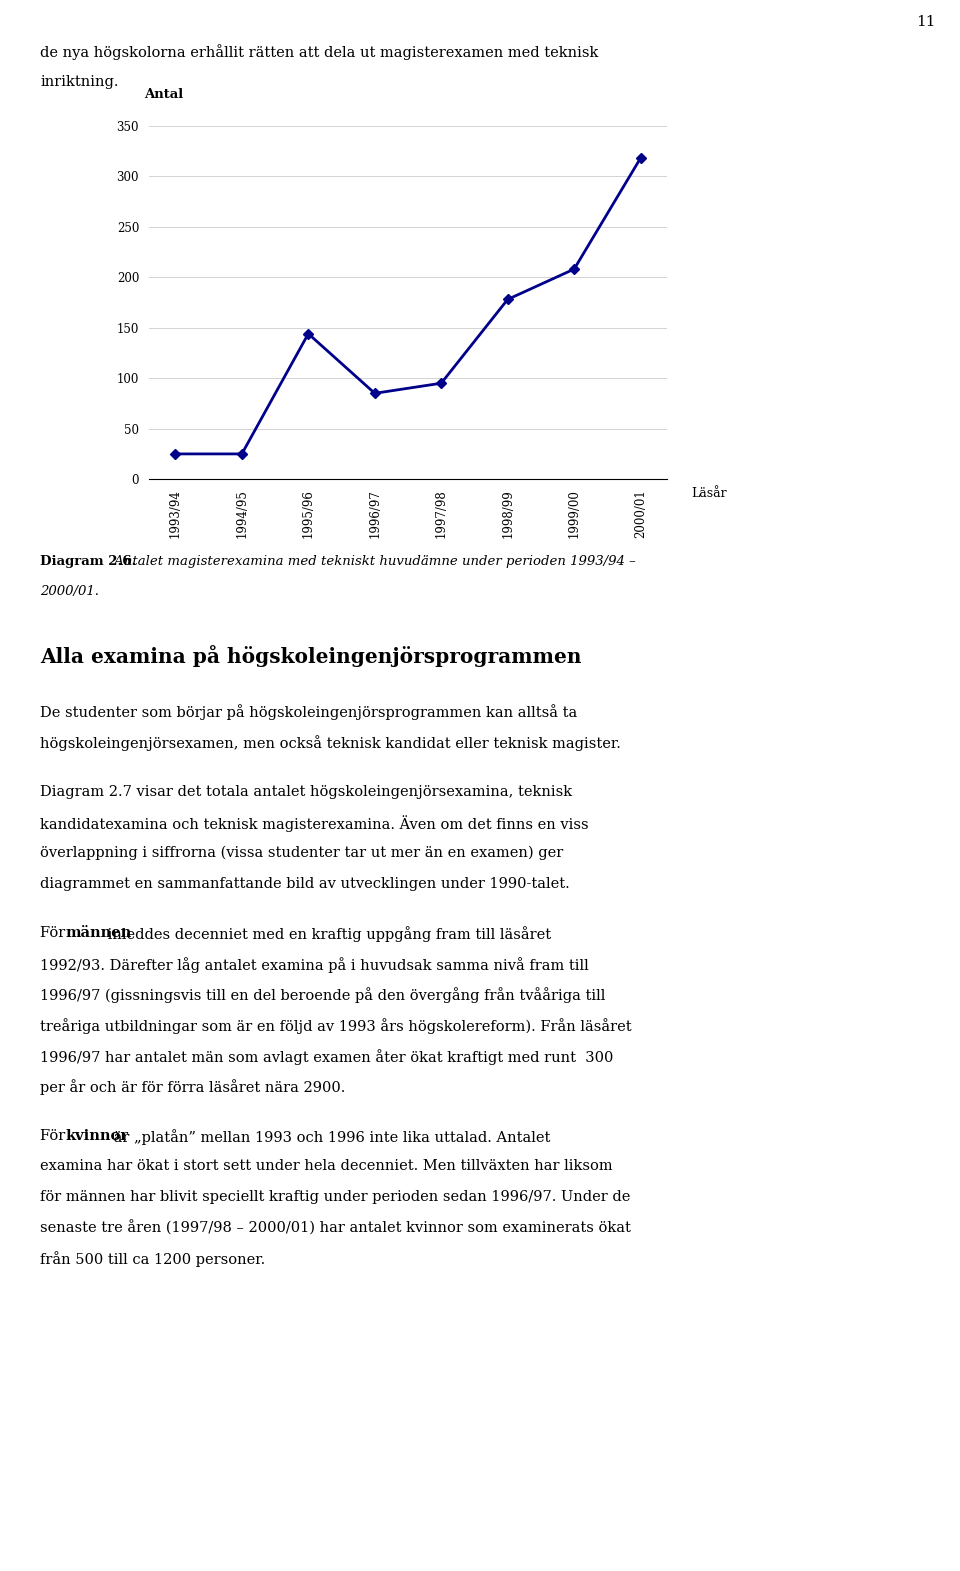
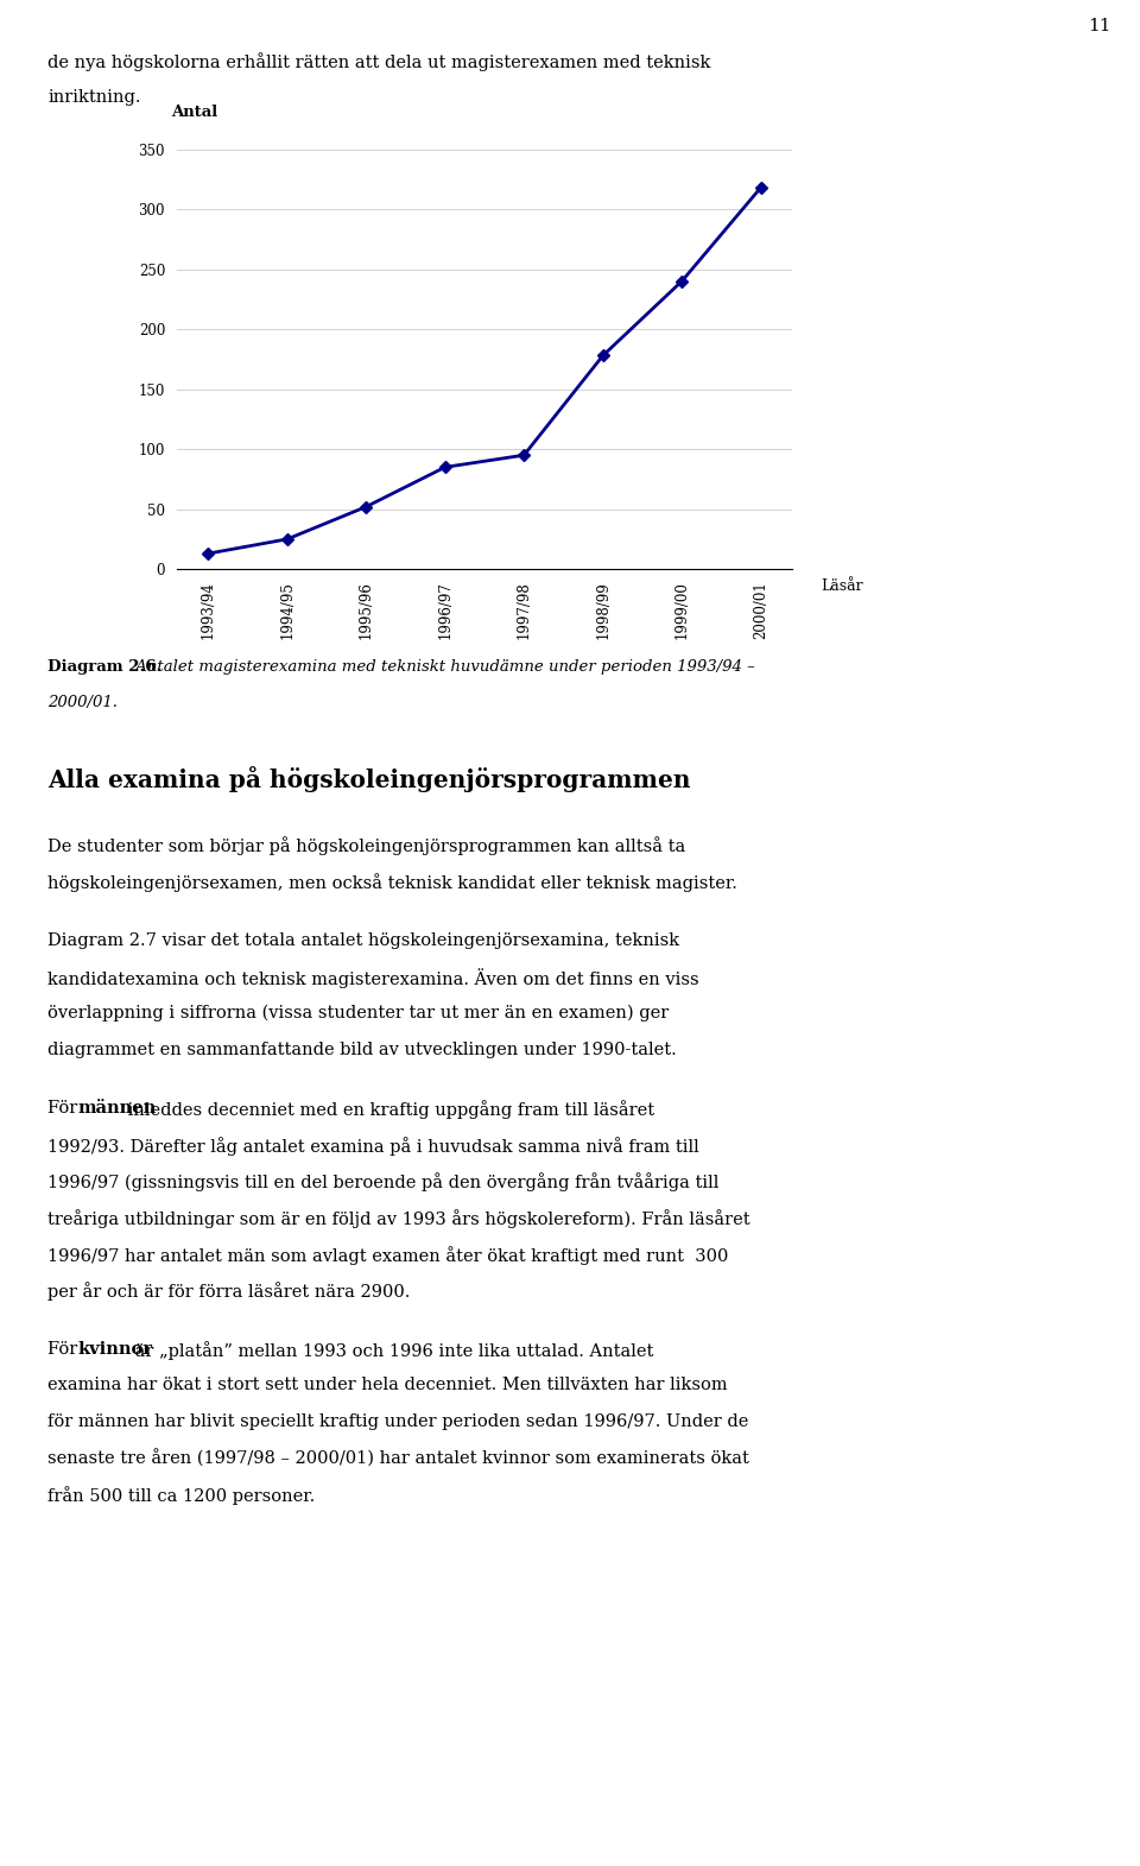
1993/94: 25 -> 13
1995/96: 144 -> 52
1999/00: 208 -> 240
